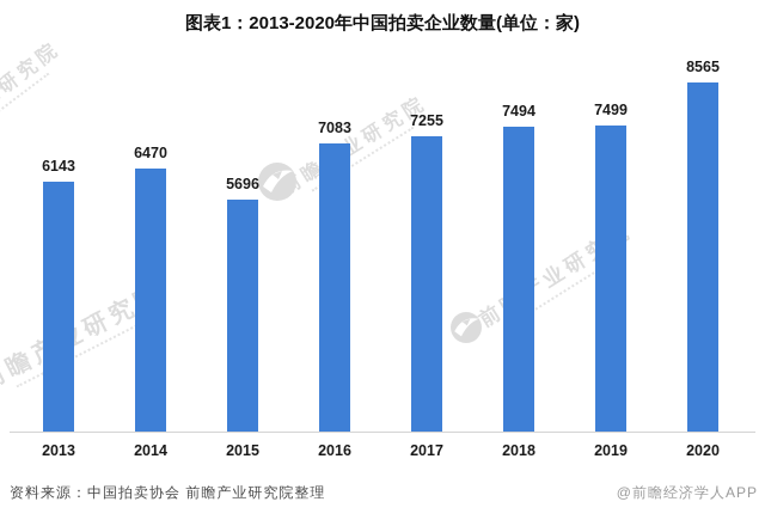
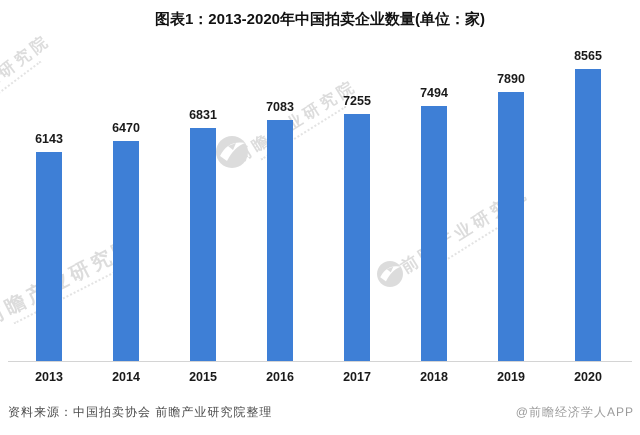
2015: 5696 -> 6831
2019: 7499 -> 7890
